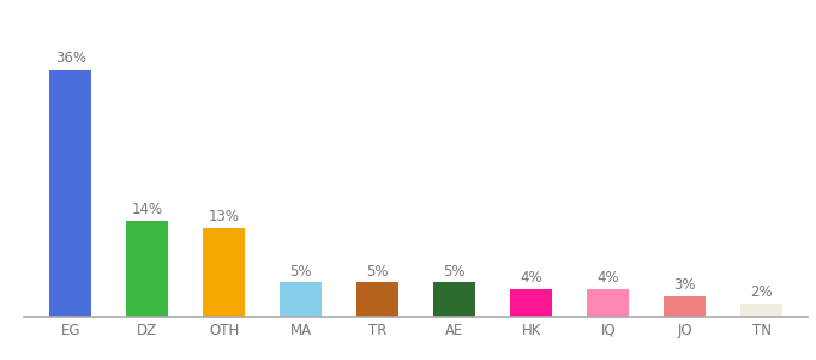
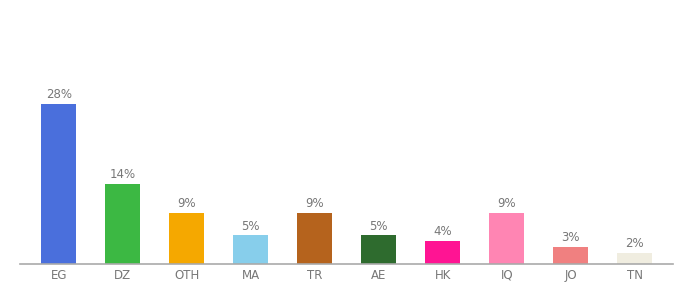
EG: 36% -> 28%
OTH: 13% -> 9%
TR: 5% -> 9%
IQ: 4% -> 9%
